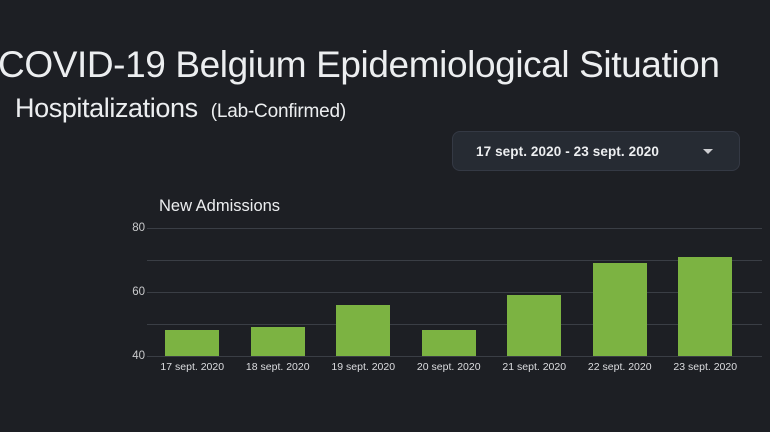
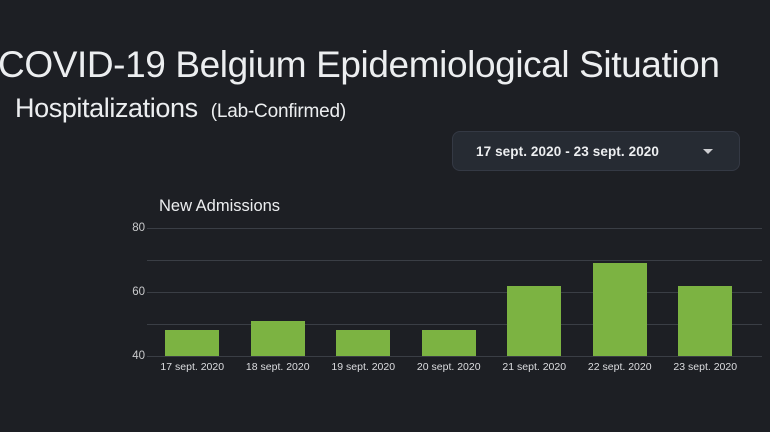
18 sept. 2020: 49 -> 51
19 sept. 2020: 56 -> 48
21 sept. 2020: 59 -> 62
23 sept. 2020: 71 -> 62
